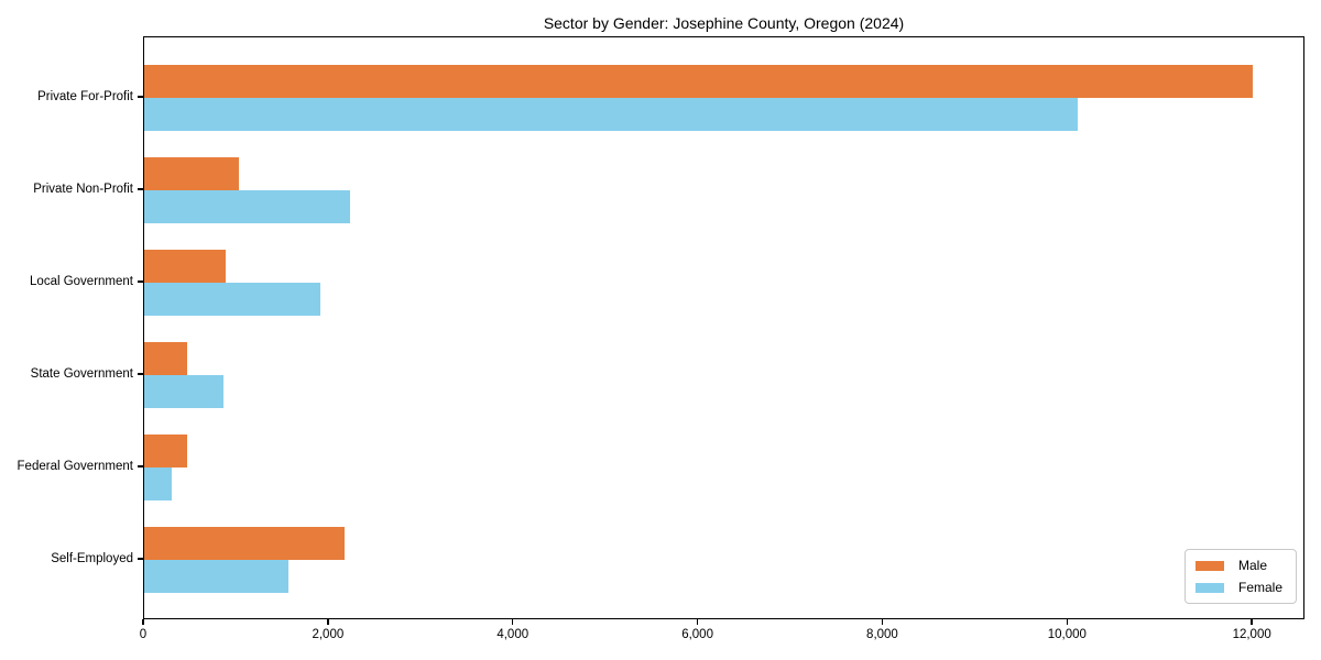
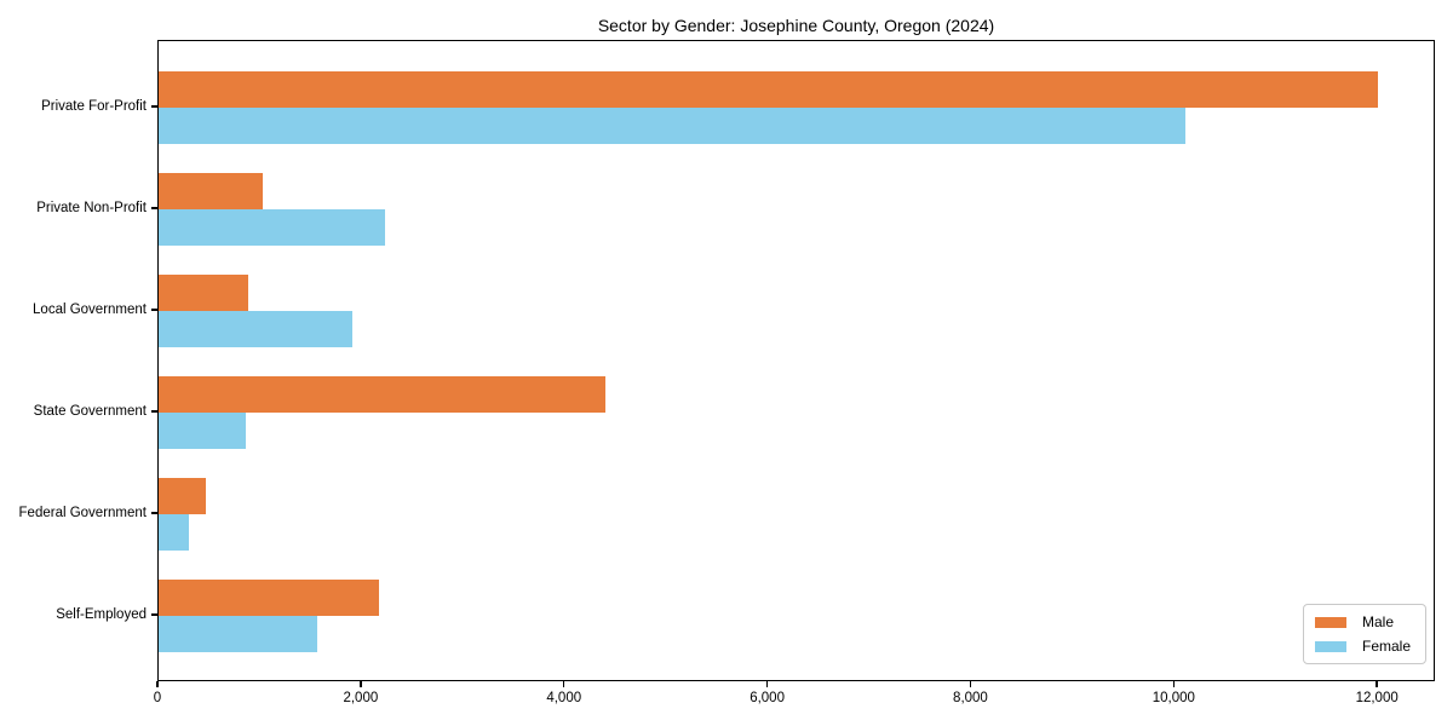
Male/State Government: 500 -> 4400
